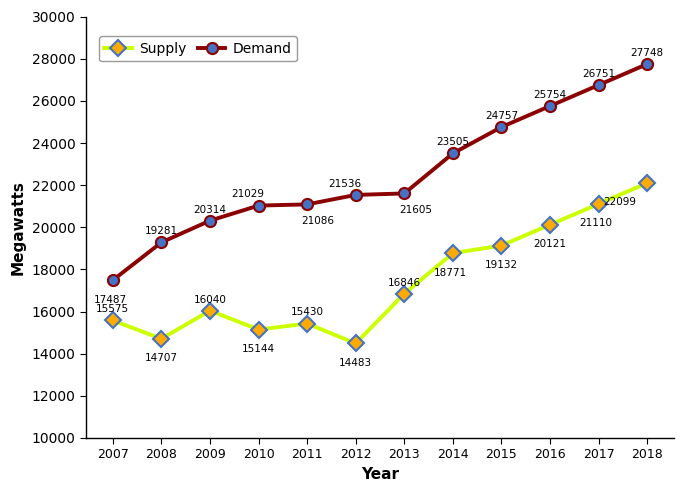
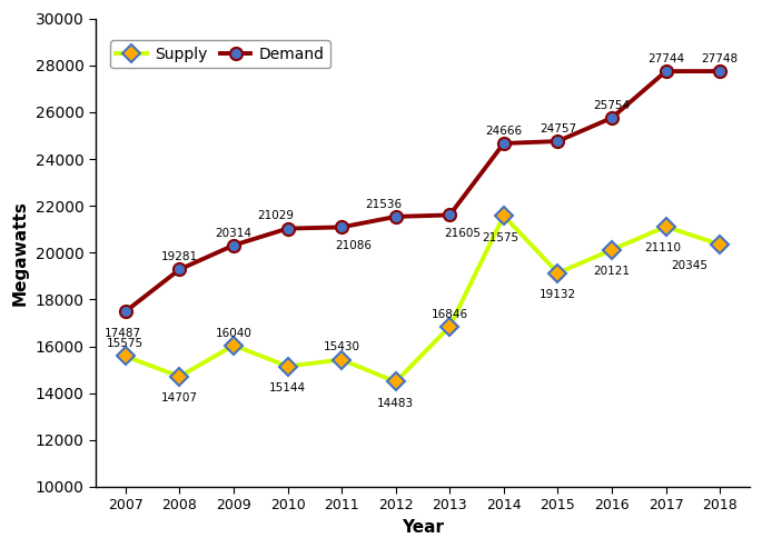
Supply/2014: 18771 -> 21575
Demand/2014: 23505 -> 24666
Demand/2017: 26751 -> 27744
Supply/2018: 22099 -> 20345
